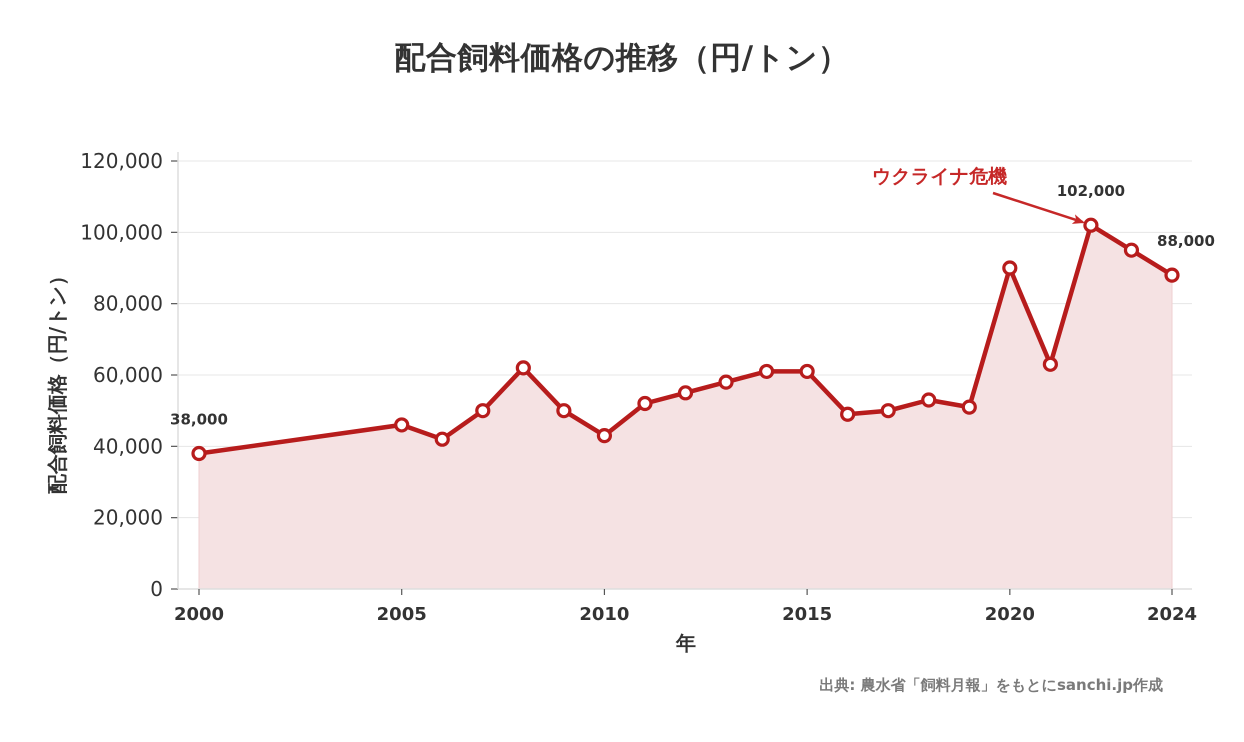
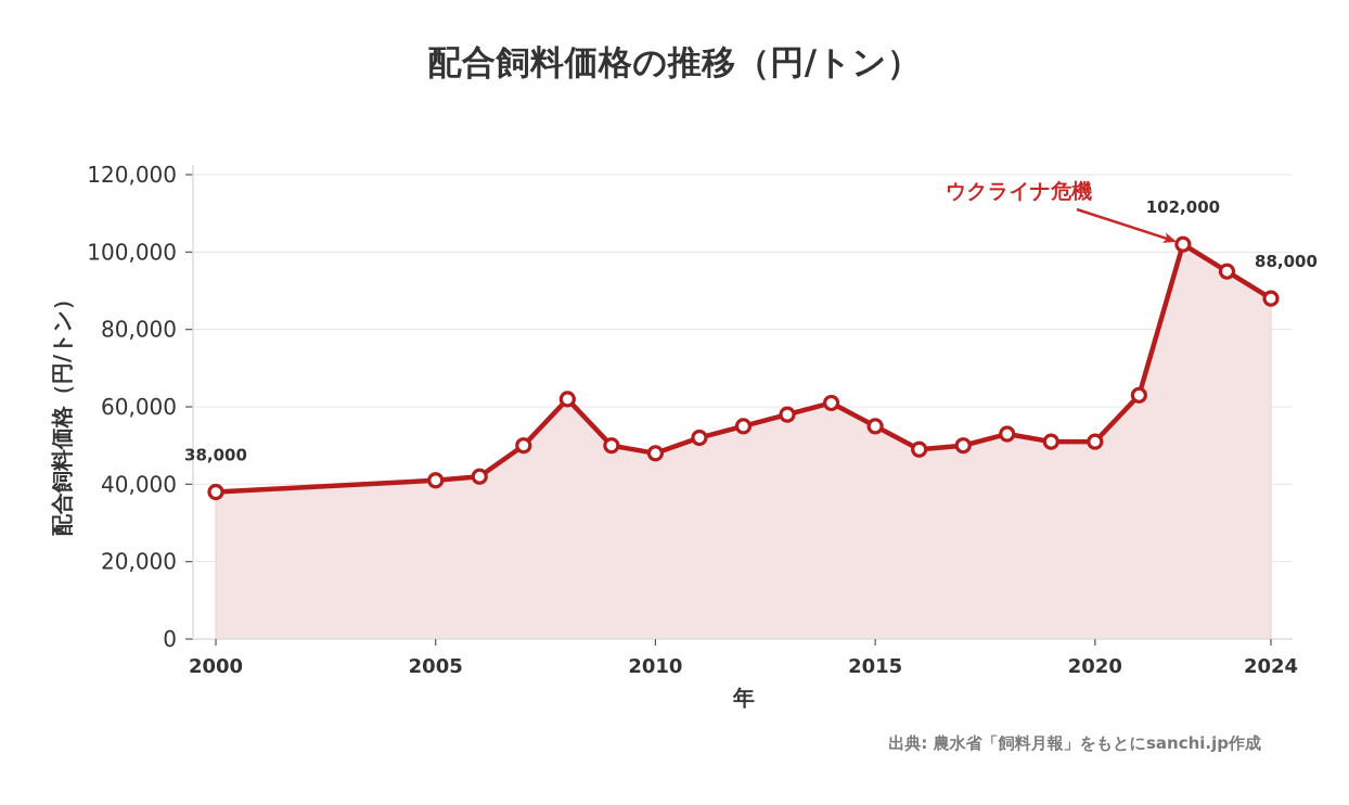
2005: 46000 -> 41000
2010: 43000 -> 48000
2015: 61000 -> 55000
2020: 90000 -> 51000
